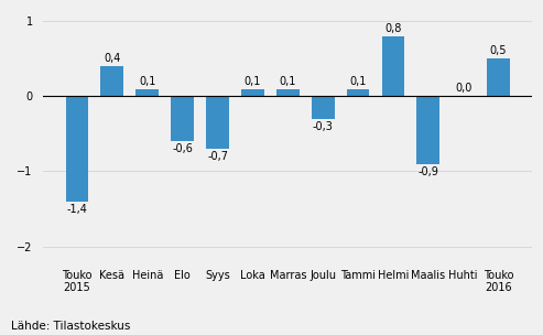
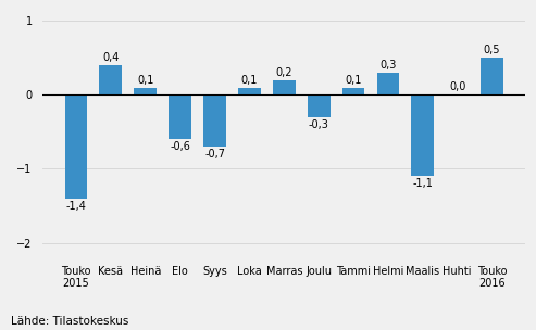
Marras: 0,1 -> 0,2
Helmi: 0,8 -> 0,3
Maalis: -0,9 -> -1,1
